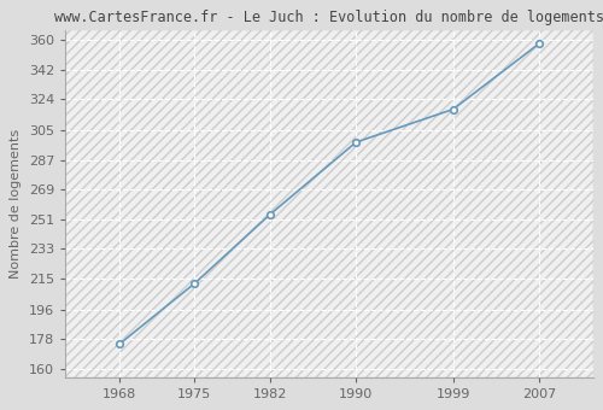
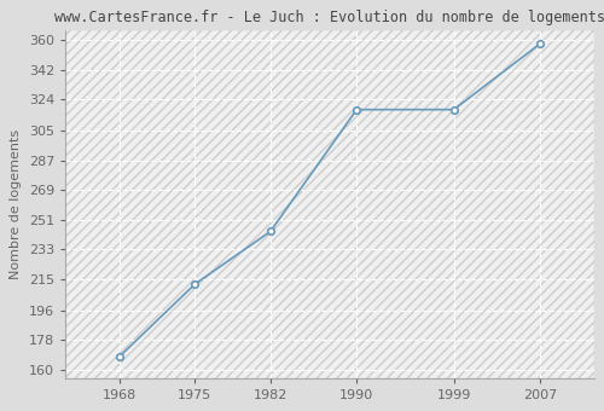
1968: 175 -> 168
1982: 254 -> 244
1990: 298 -> 318
